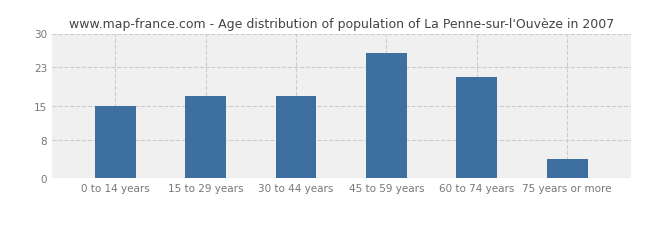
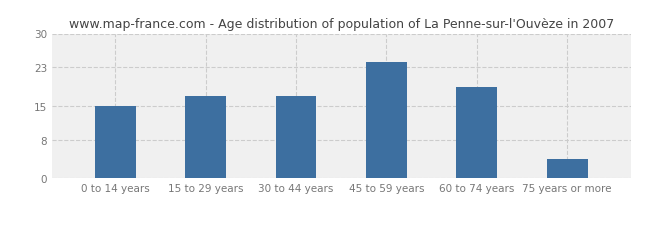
45 to 59 years: 26 -> 24
60 to 74 years: 21 -> 19
